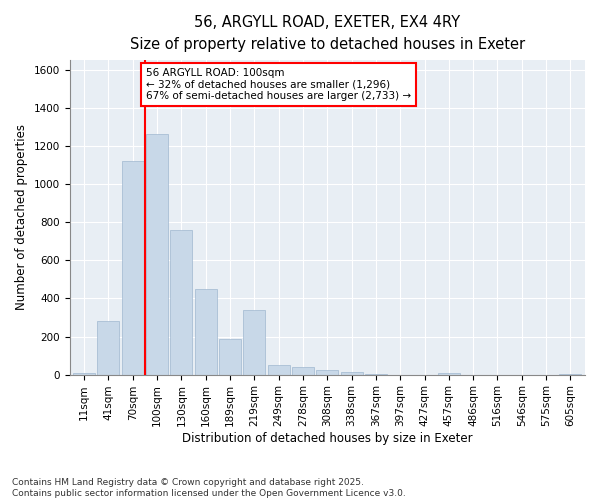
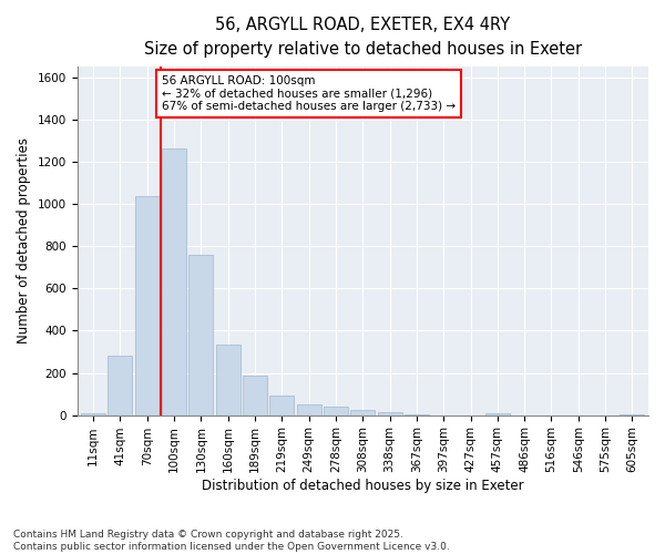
70sqm: 1120 -> 1040
160sqm: 450 -> 340
219sqm: 340 -> 90
